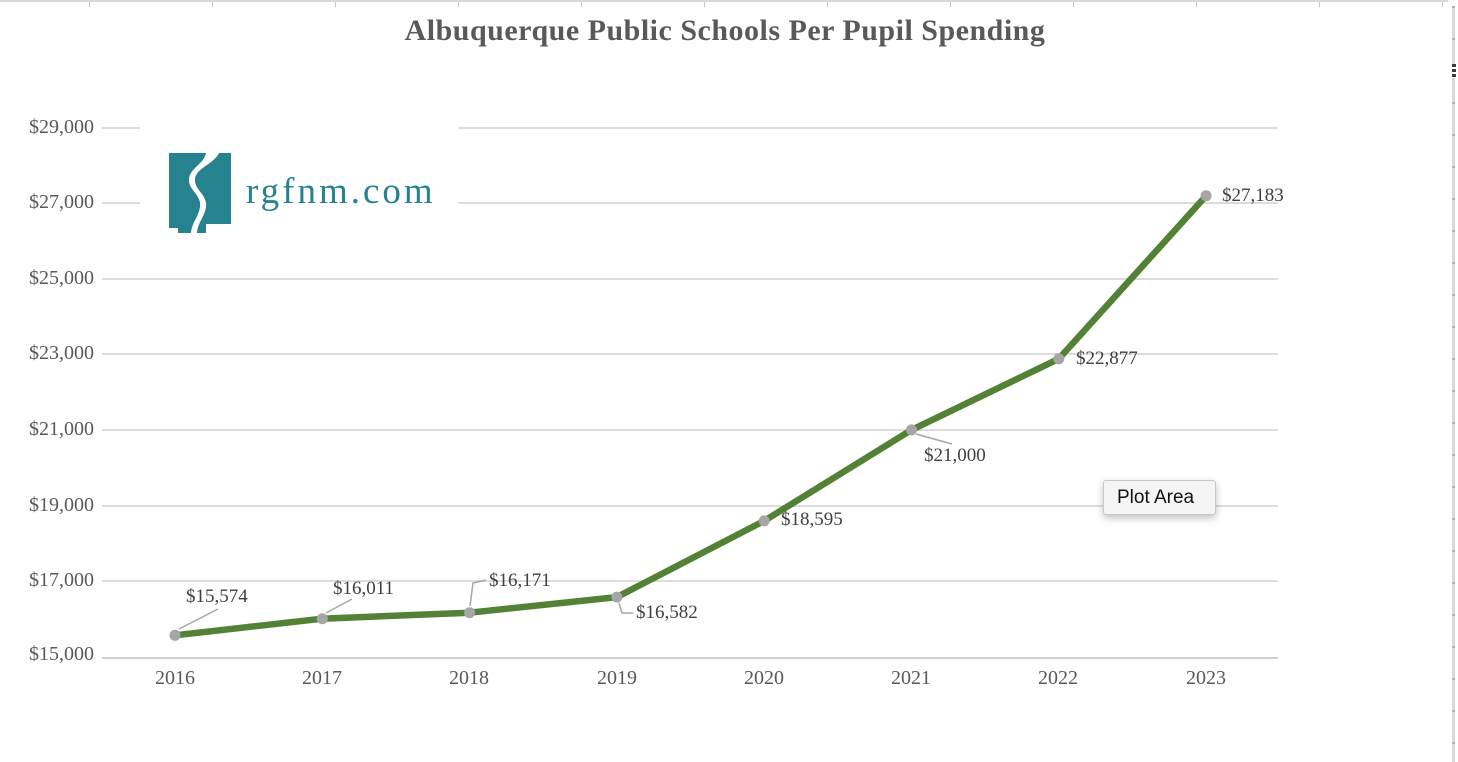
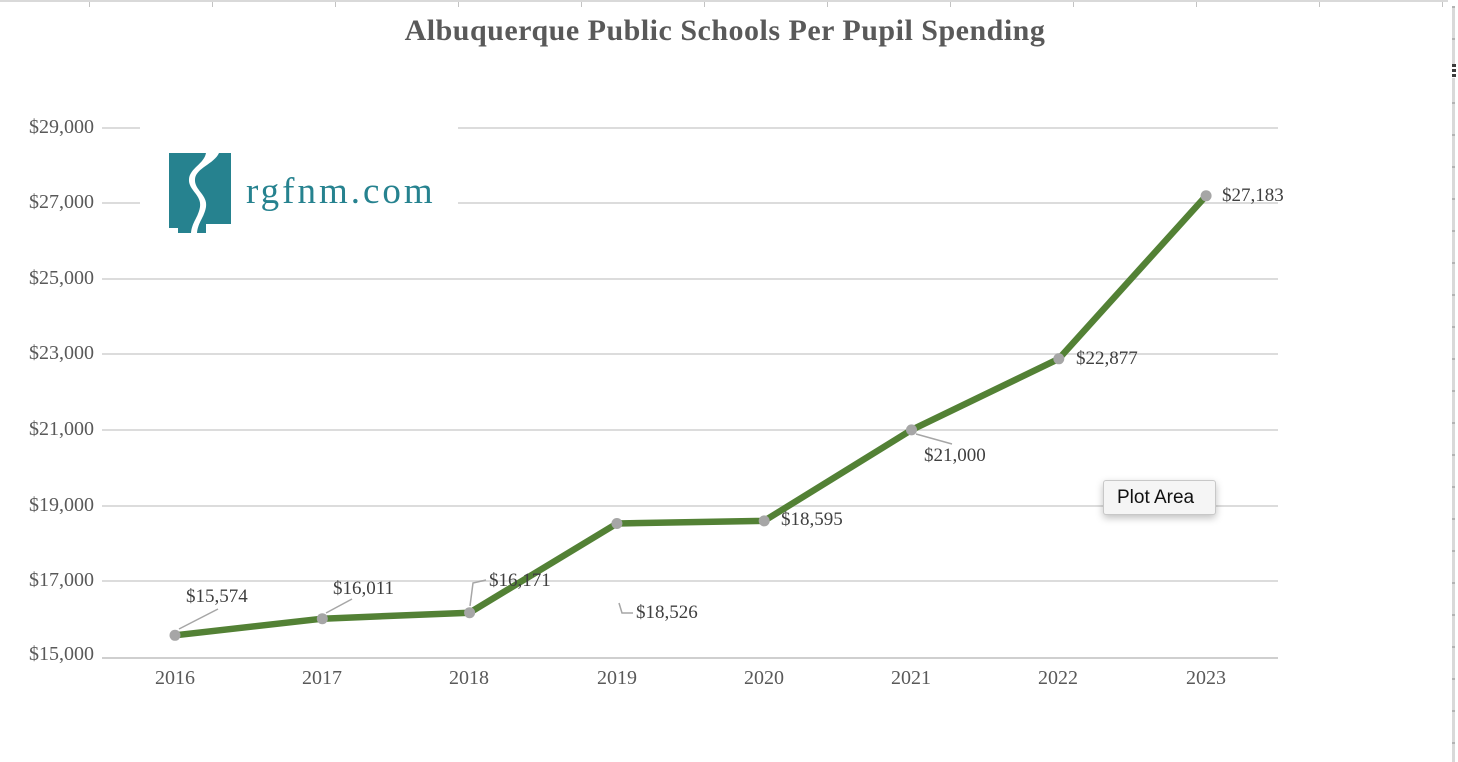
2019: $16,582 -> $18,526
